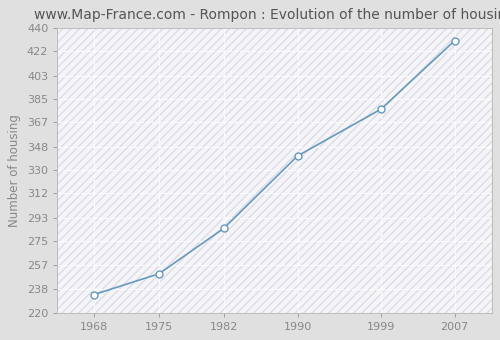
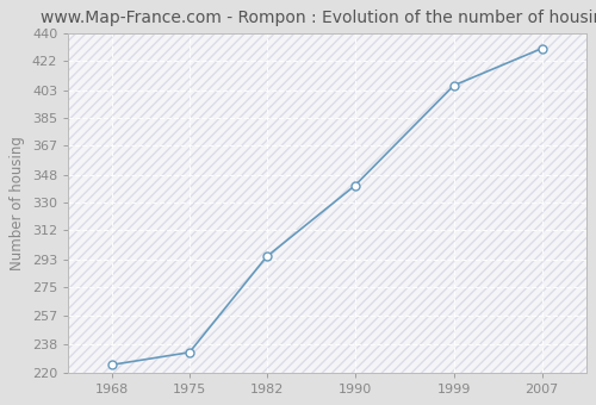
1968: 234 -> 225
1975: 250 -> 233
1982: 285 -> 295
1999: 377 -> 406
